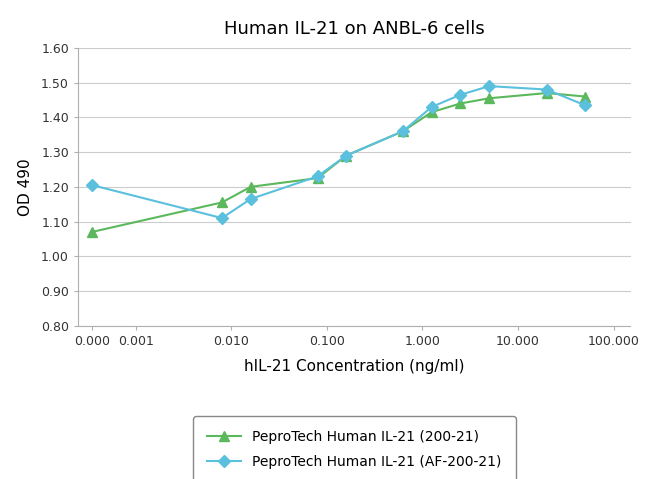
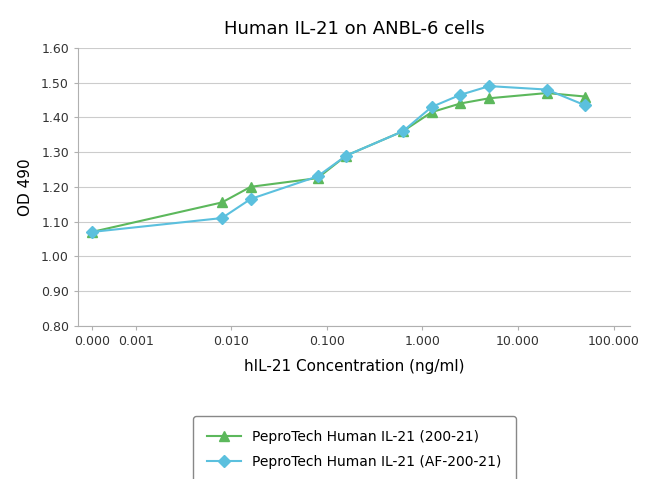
PeproTech Human IL-21 (AF-200-21)/0.000: 1.205 -> 1.070
